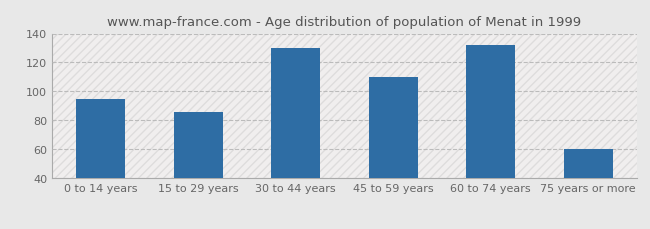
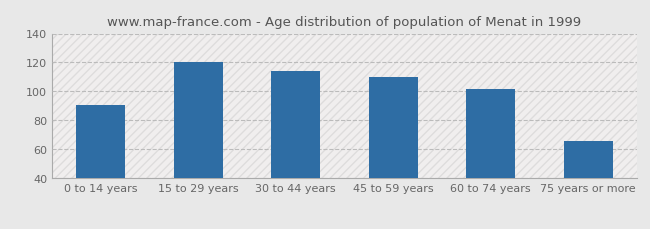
0 to 14 years: 95 -> 91
15 to 29 years: 86 -> 120
30 to 44 years: 130 -> 114
60 to 74 years: 132 -> 102
75 years or more: 60 -> 66
